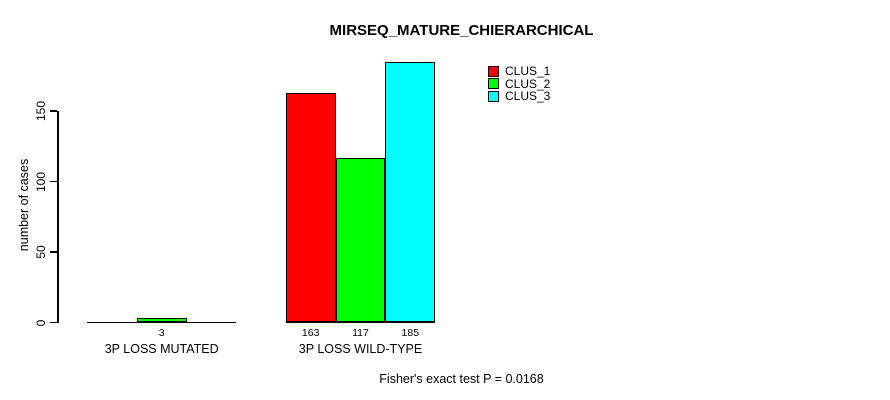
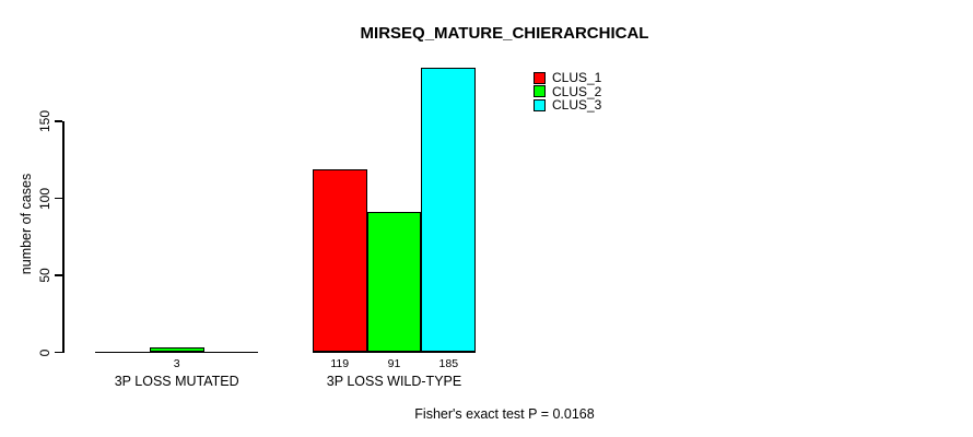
CLUS_1/3P LOSS WILD-TYPE: 163 -> 119
CLUS_2/3P LOSS WILD-TYPE: 117 -> 91
